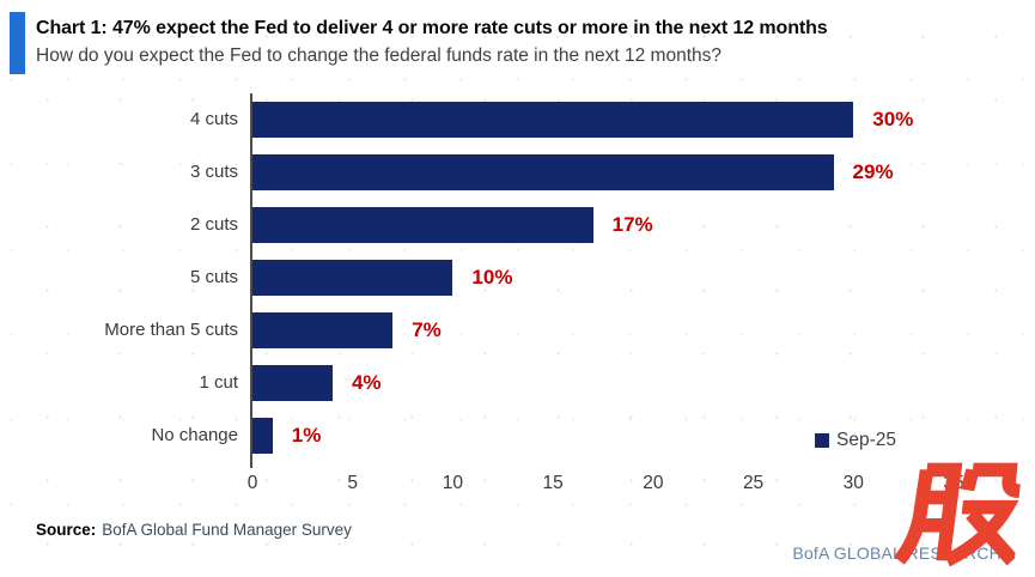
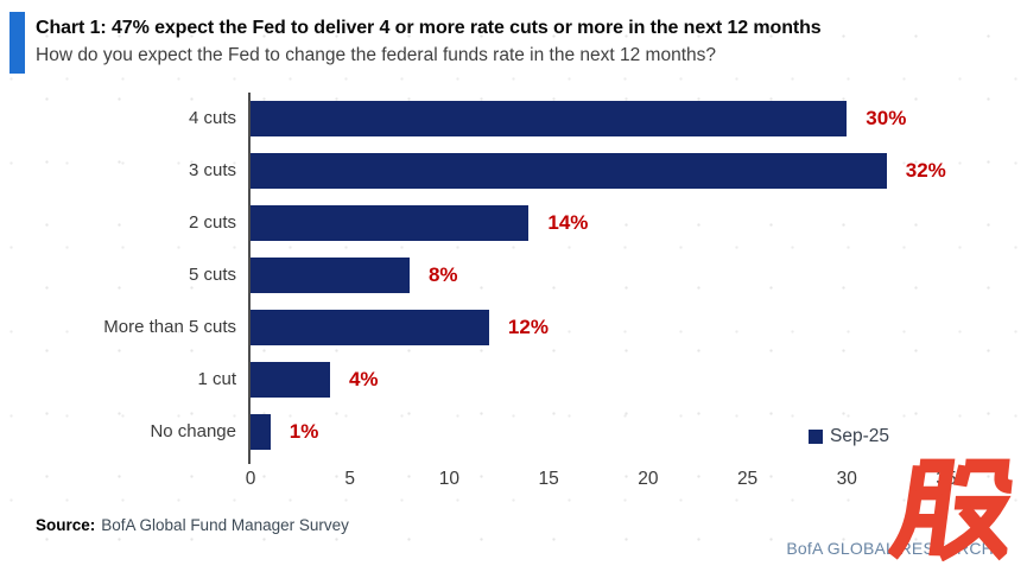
3 cuts: 29% -> 32%
2 cuts: 17% -> 14%
5 cuts: 10% -> 8%
More than 5 cuts: 7% -> 12%
